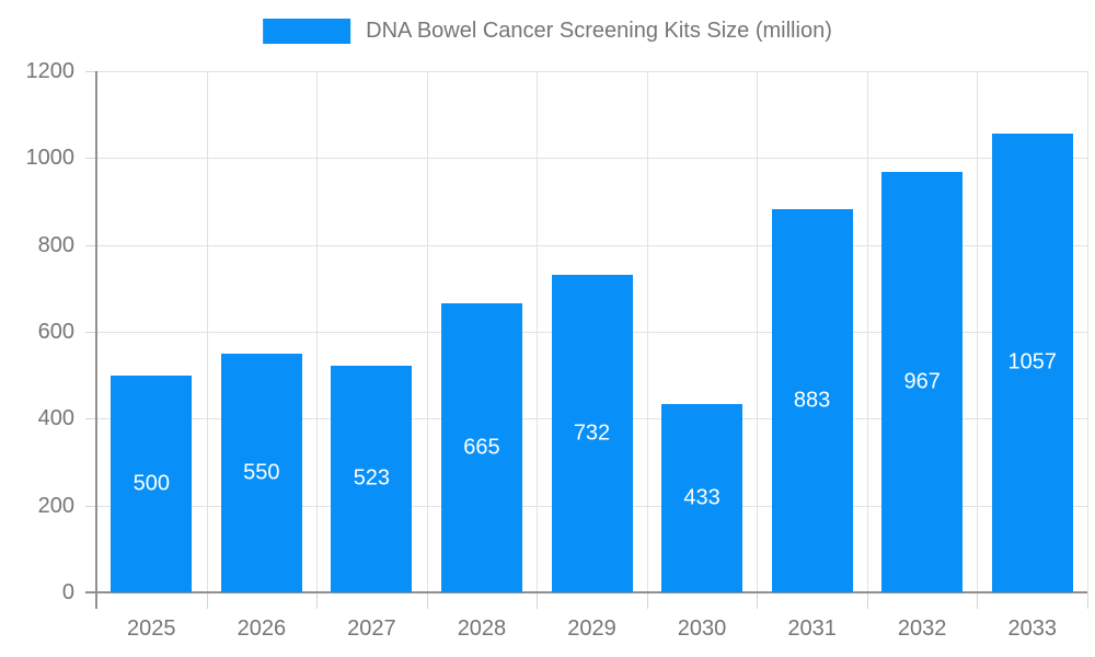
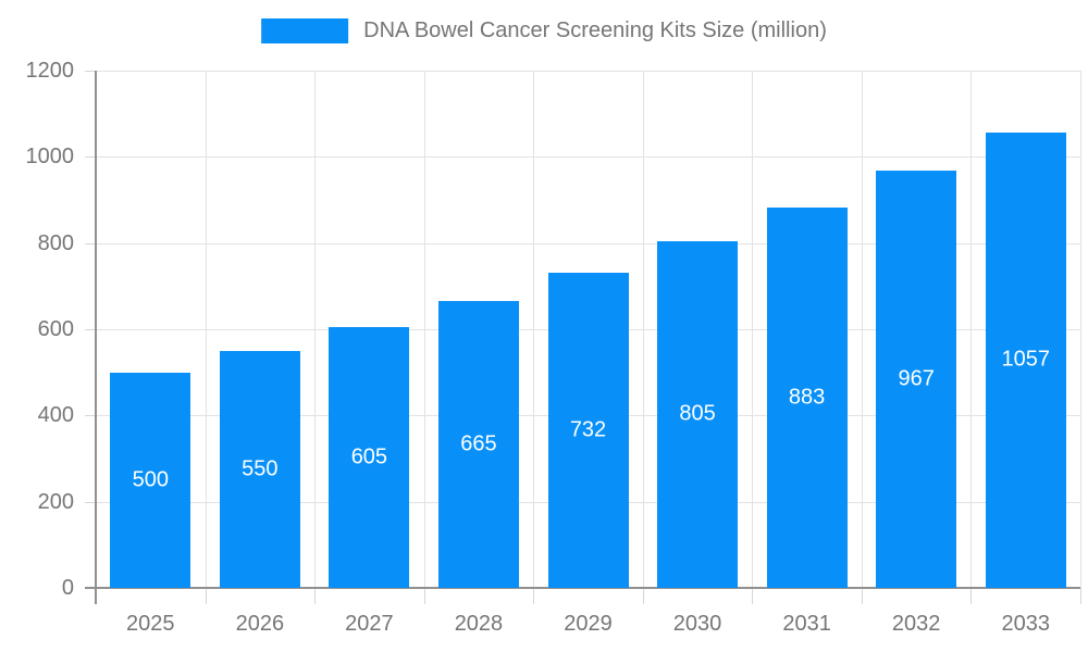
2027: 523 -> 605
2030: 433 -> 805
